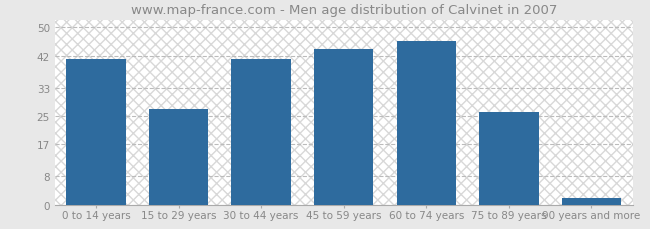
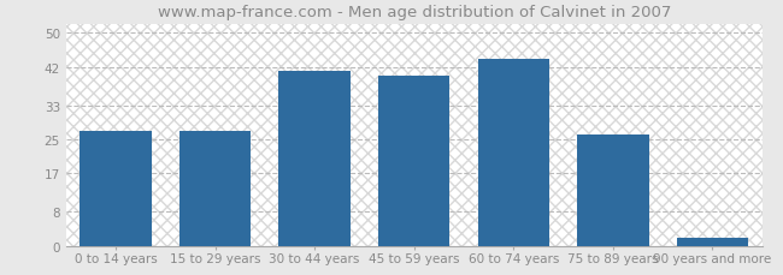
0 to 14 years: 41 -> 27
45 to 59 years: 44 -> 40
60 to 74 years: 46 -> 44
